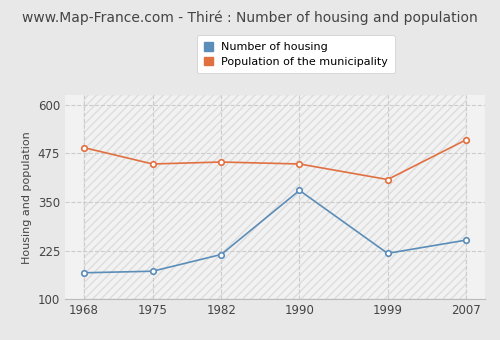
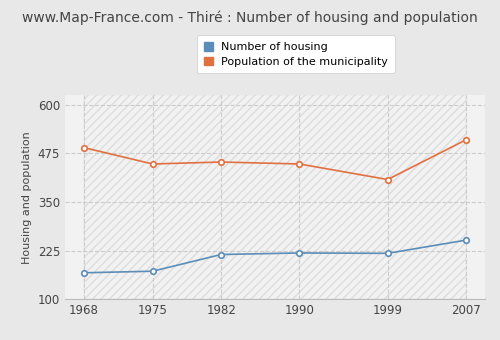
Number of housing/1990: 380 -> 219
